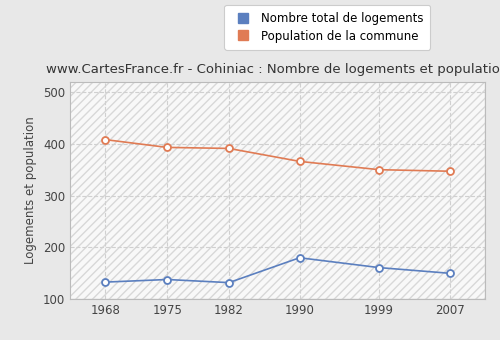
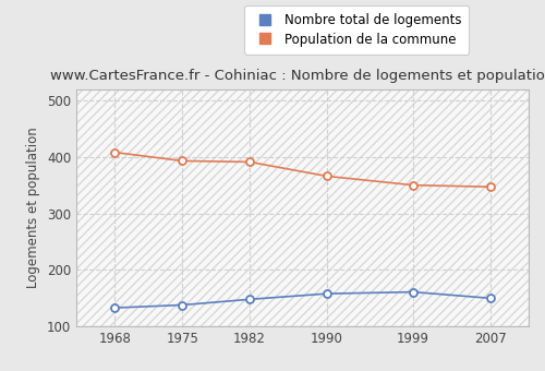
Nombre total de logements/1982: 132 -> 148
Nombre total de logements/1990: 180 -> 158
